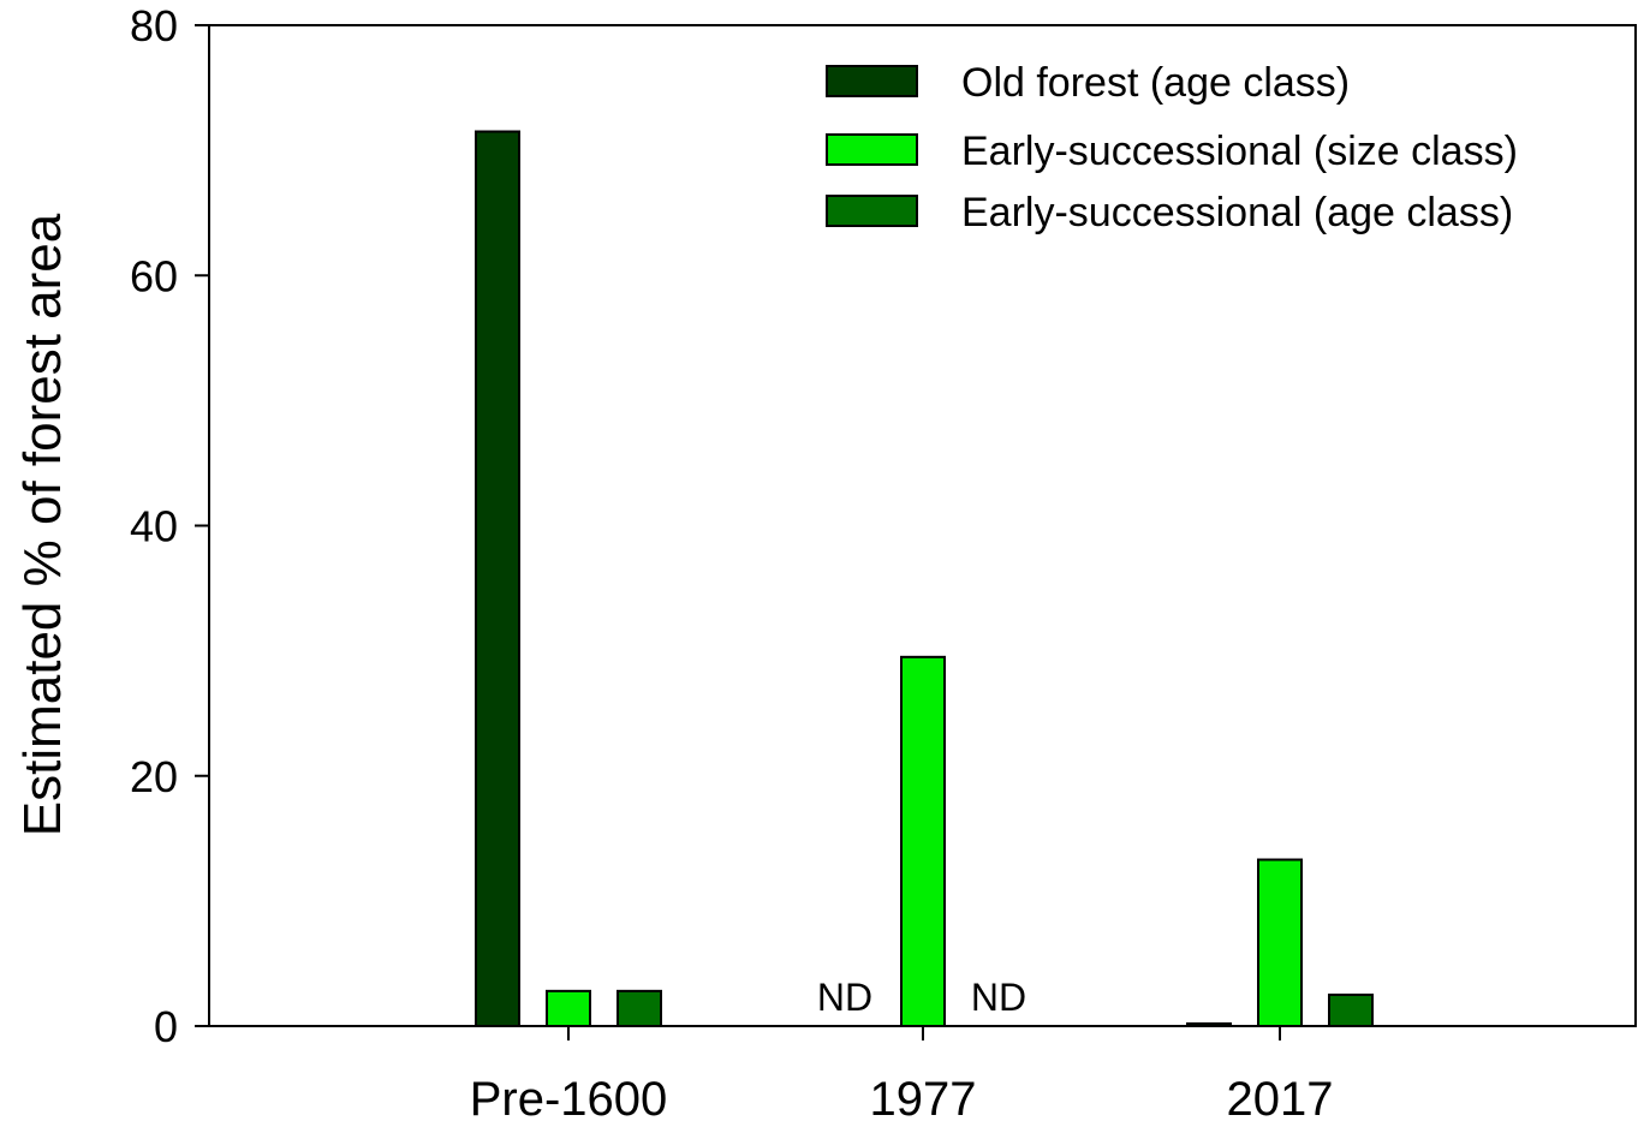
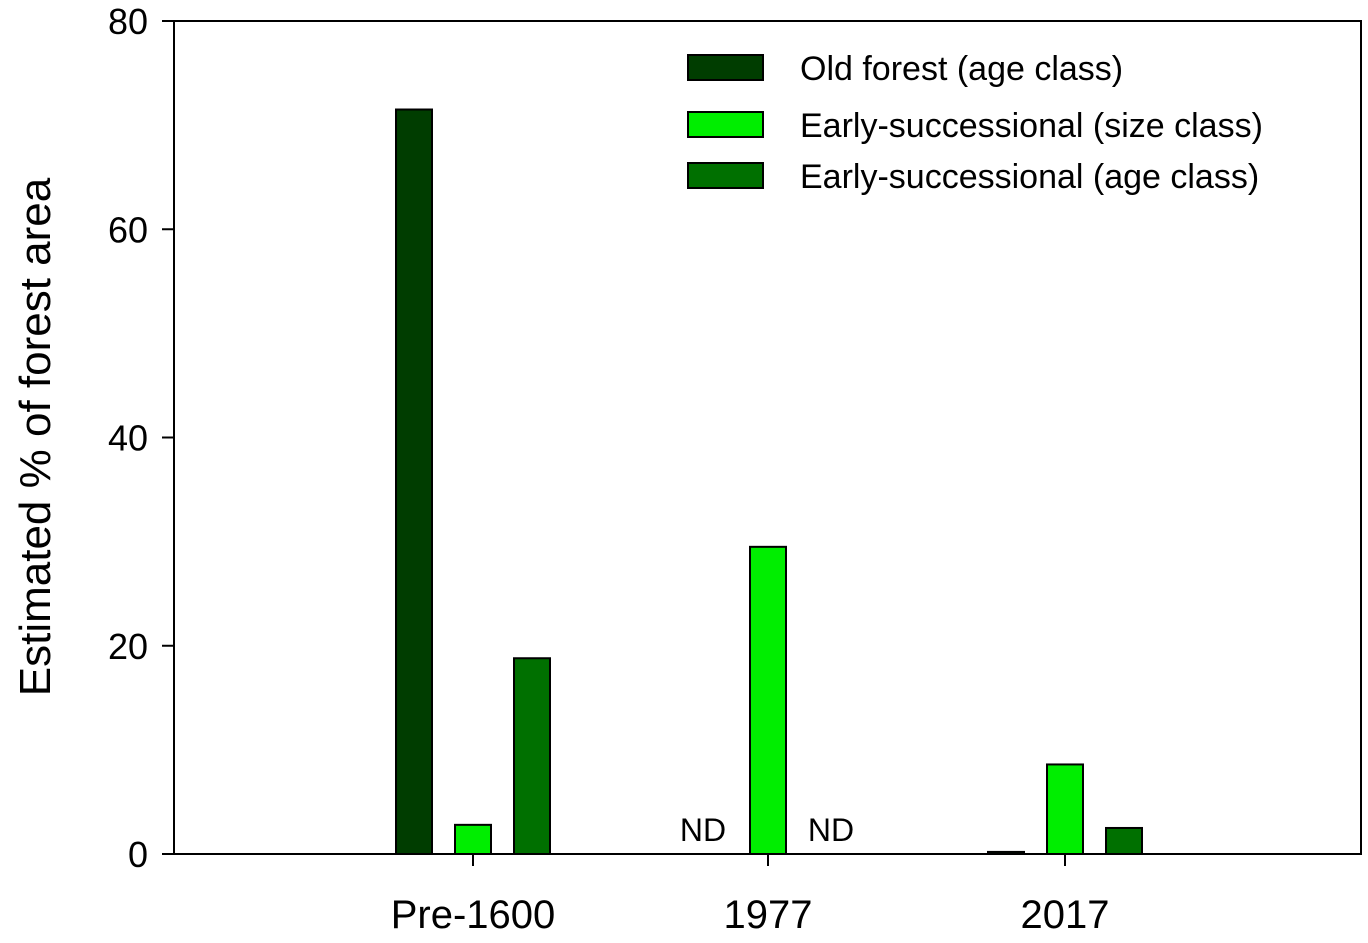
Early-successional (age class)/Pre-1600: 2.8 -> 18.8
Early-successional (size class)/2017: 13.3 -> 8.6
